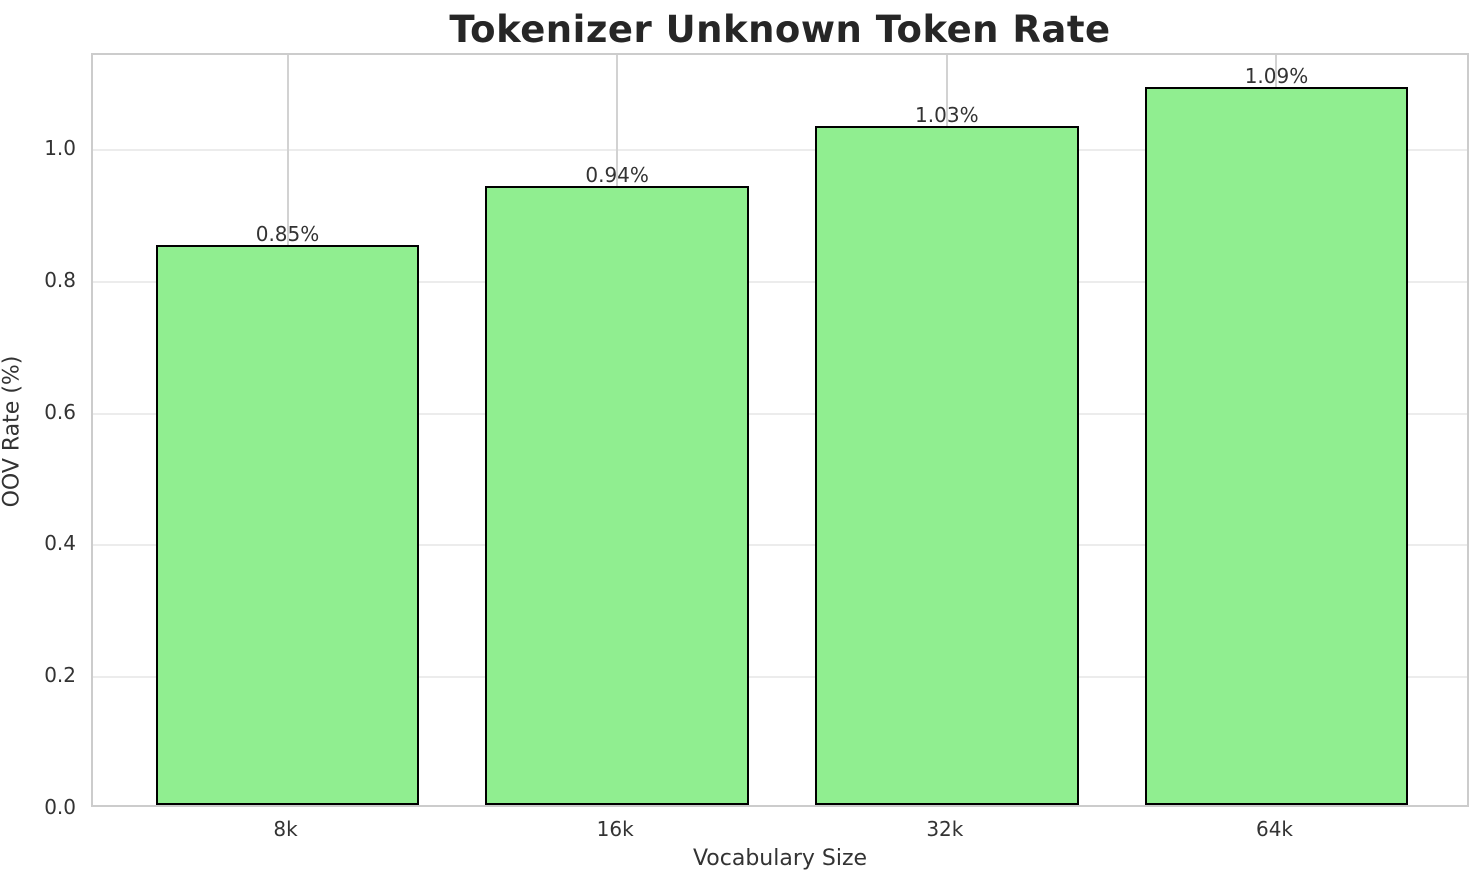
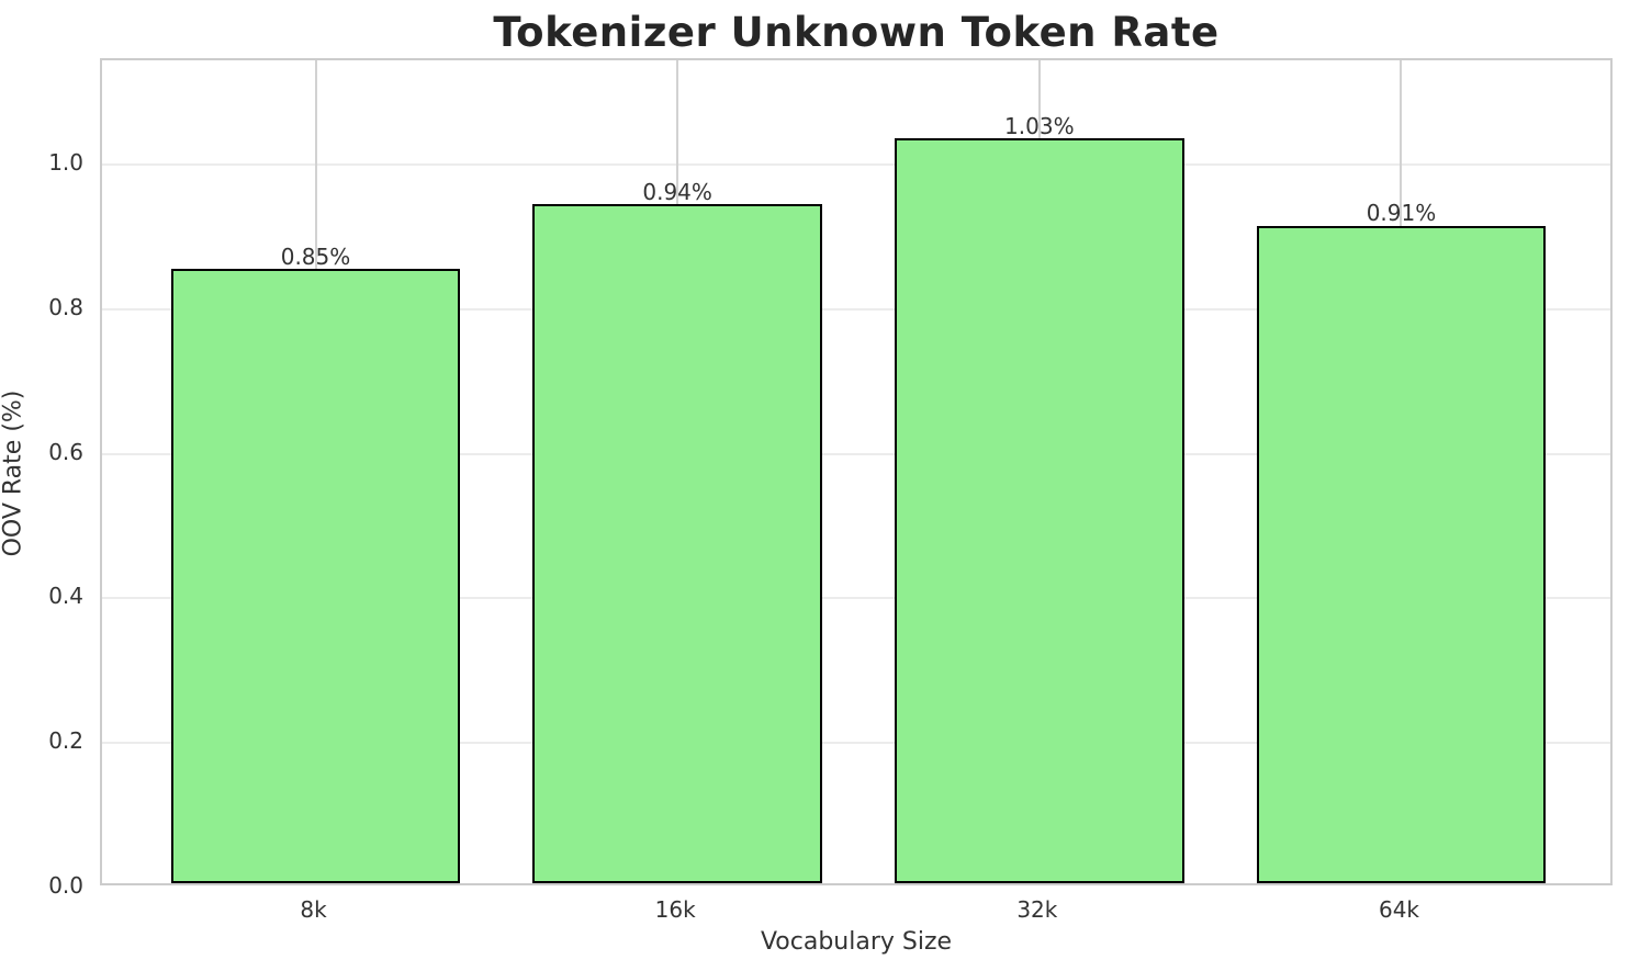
64k: 1.09% -> 0.91%
